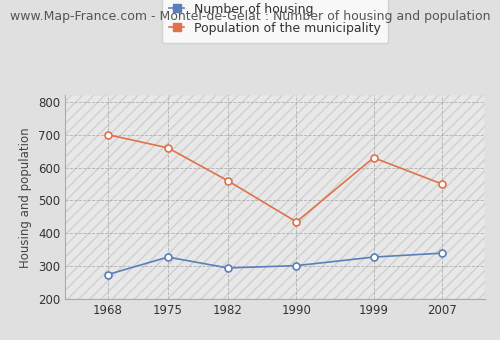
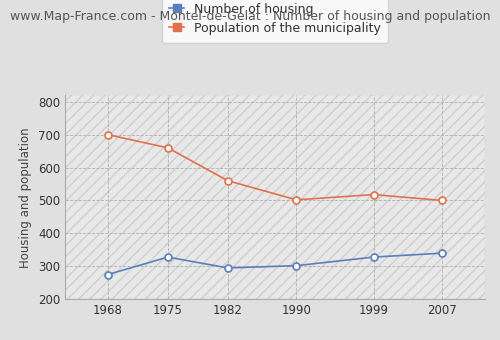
Population of the municipality/1990: 435 -> 502
Population of the municipality/1999: 630 -> 518
Population of the municipality/2007: 550 -> 500
